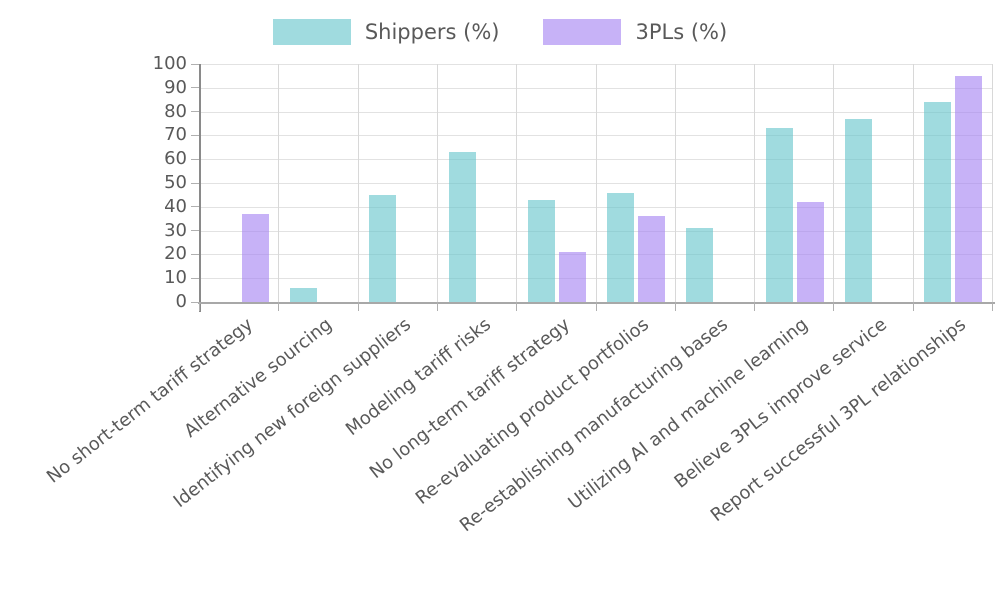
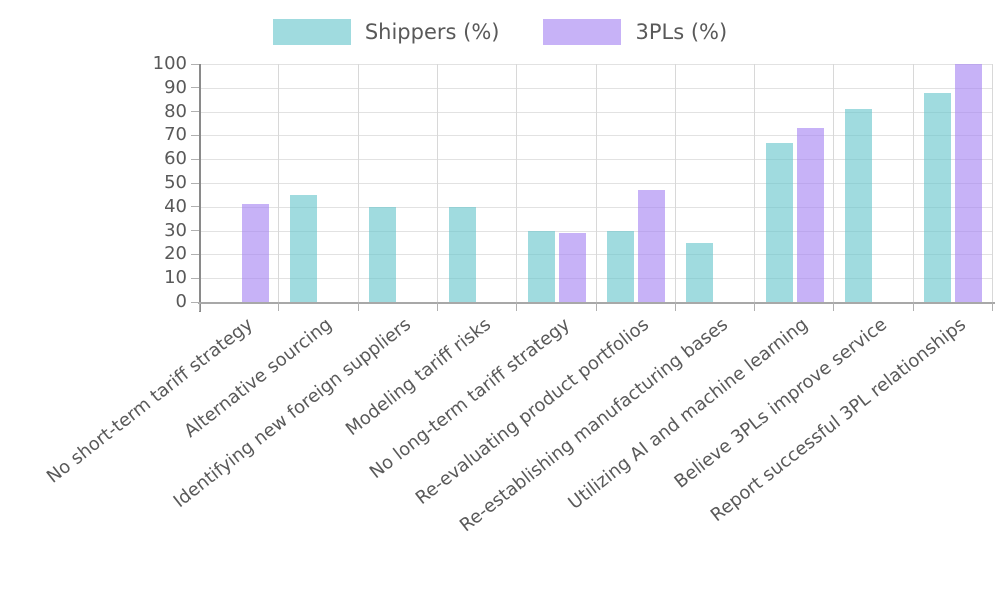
3PLs (%)/No short-term tariff strategy: 37 -> 41
Shippers (%)/Alternative sourcing: 6 -> 45
Shippers (%)/Identifying new foreign suppliers: 45 -> 40
Shippers (%)/Modeling tariff risks: 63 -> 40
Shippers (%)/No long-term tariff strategy: 43 -> 30
3PLs (%)/No long-term tariff strategy: 21 -> 29
Shippers (%)/Re-evaluating product portfolios: 46 -> 30
3PLs (%)/Re-evaluating product portfolios: 36 -> 47
Shippers (%)/Re-establishing manufacturing bases: 31 -> 25
Shippers (%)/Utilizing AI and machine learning: 73 -> 67
3PLs (%)/Utilizing AI and machine learning: 42 -> 73
Shippers (%)/Believe 3PLs improve service: 77 -> 81
Shippers (%)/Report successful 3PL relationships: 84 -> 88
3PLs (%)/Report successful 3PL relationships: 95 -> 100
